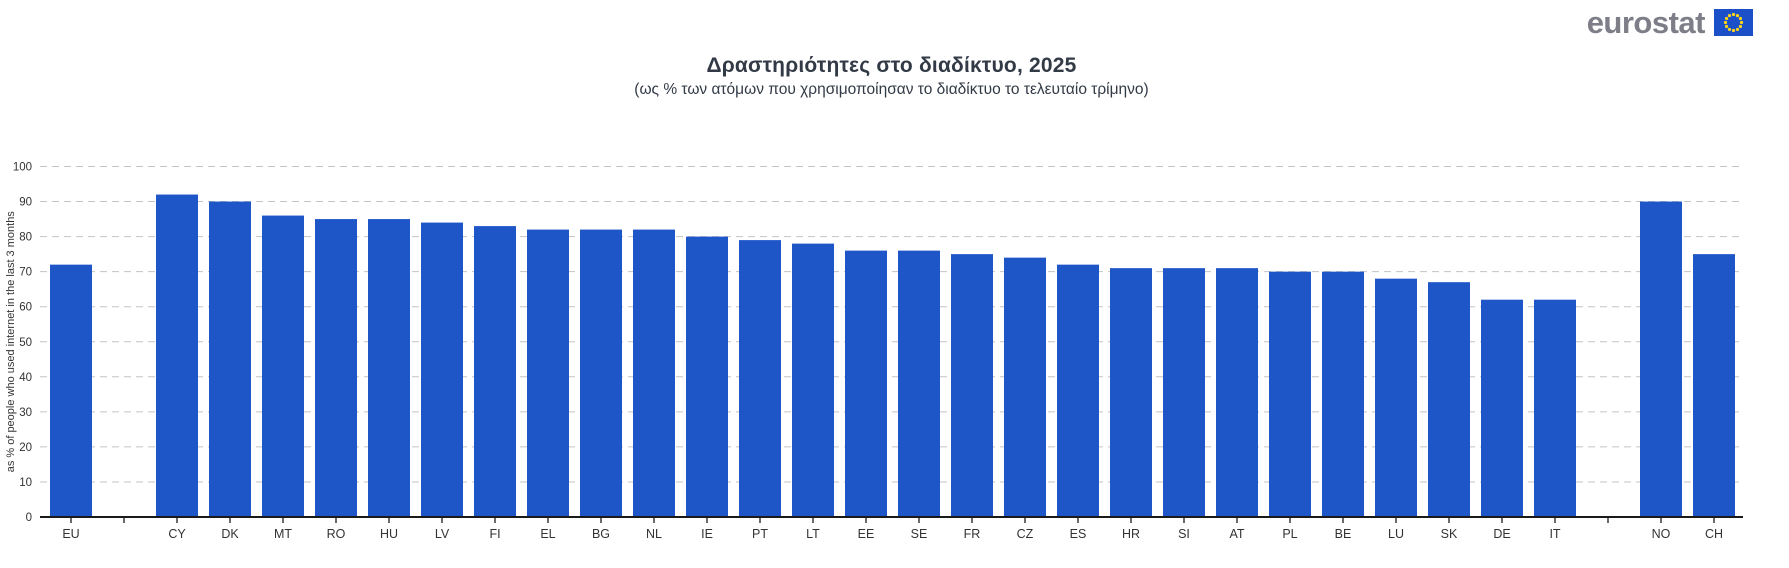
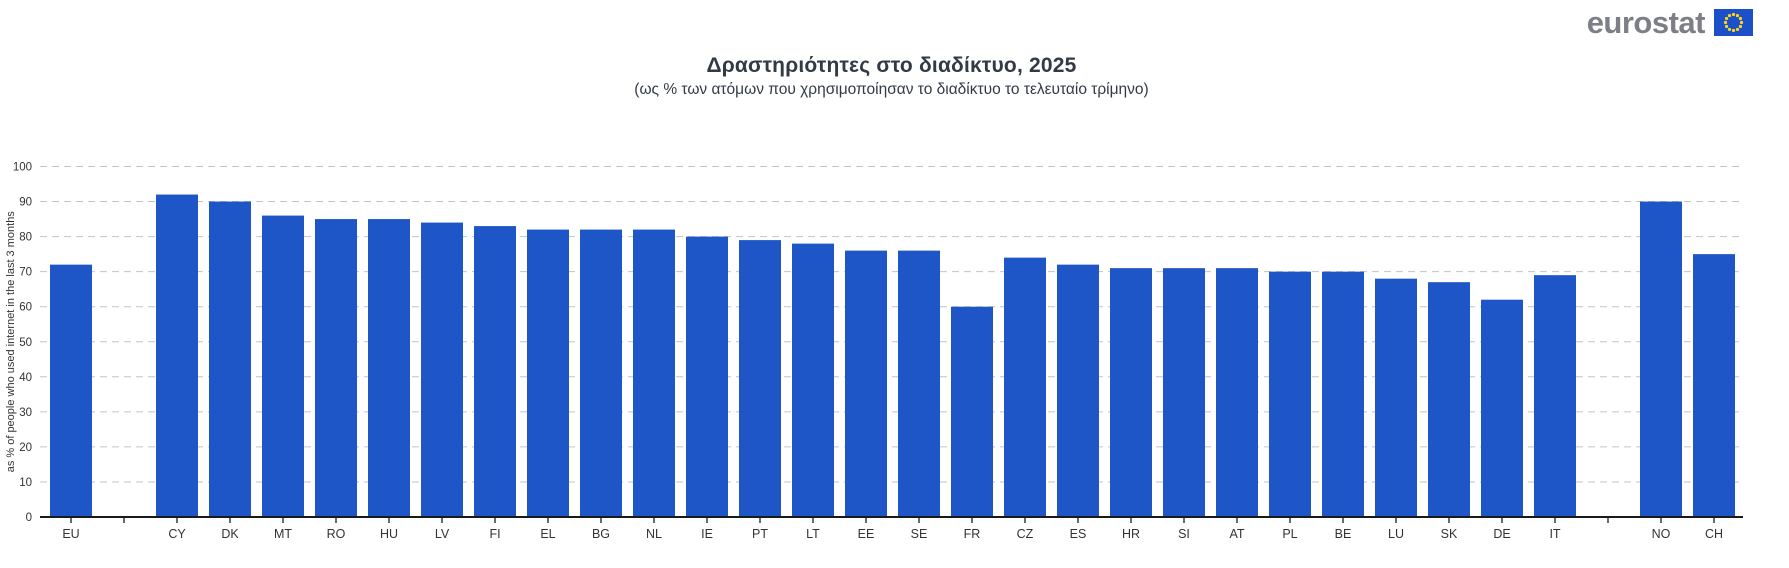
FR: 75 -> 60
IT: 62 -> 69
